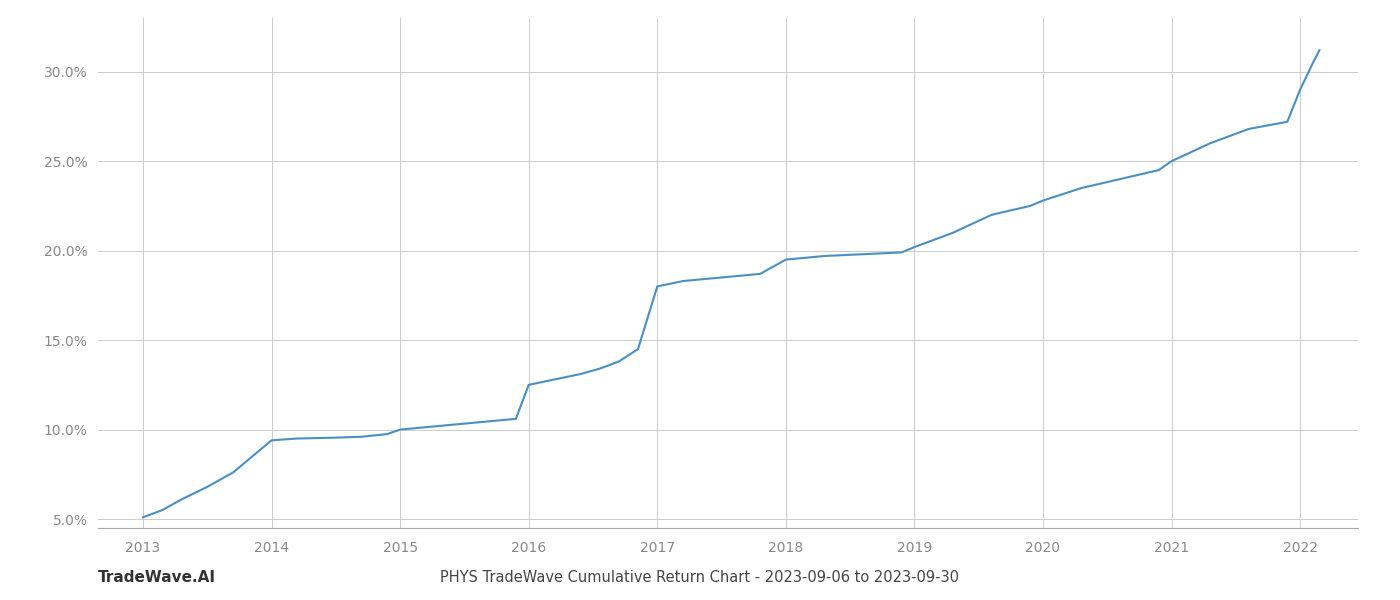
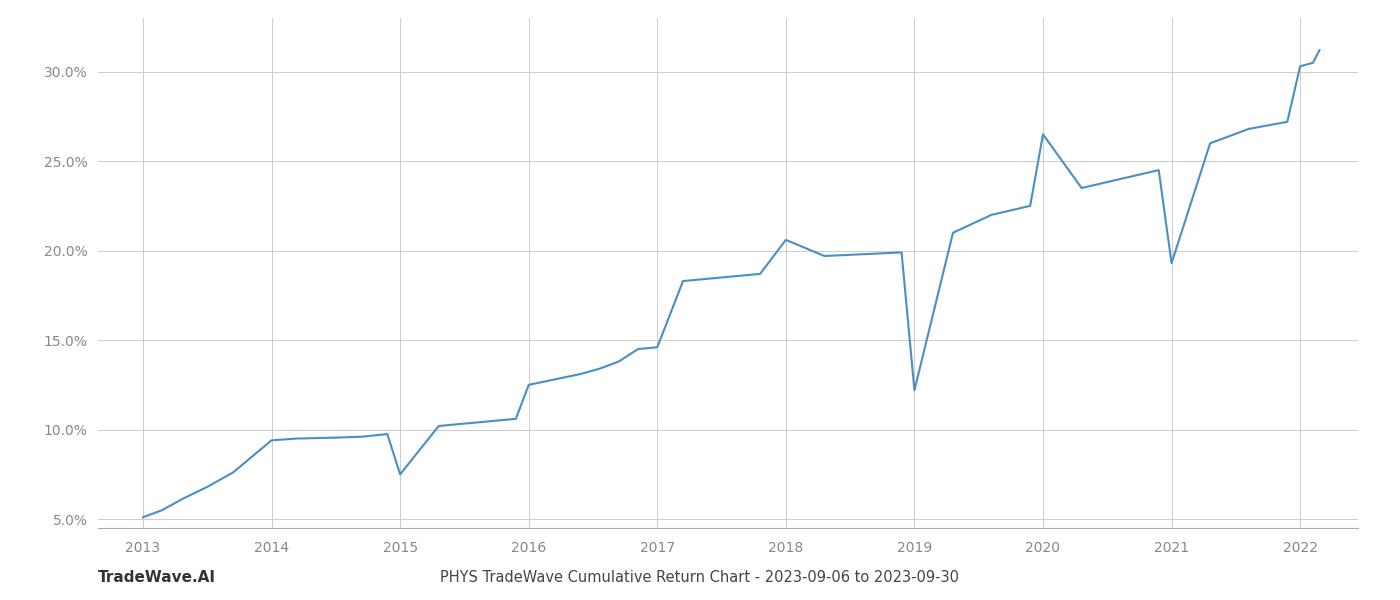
2015: 10.0% -> 7.5%
2017: 18.0% -> 14.6%
2018: 19.5% -> 20.6%
2019: 20.2% -> 12.2%
2020: 22.8% -> 26.5%
2021: 25.0% -> 19.3%
2022: 29.0% -> 30.3%
